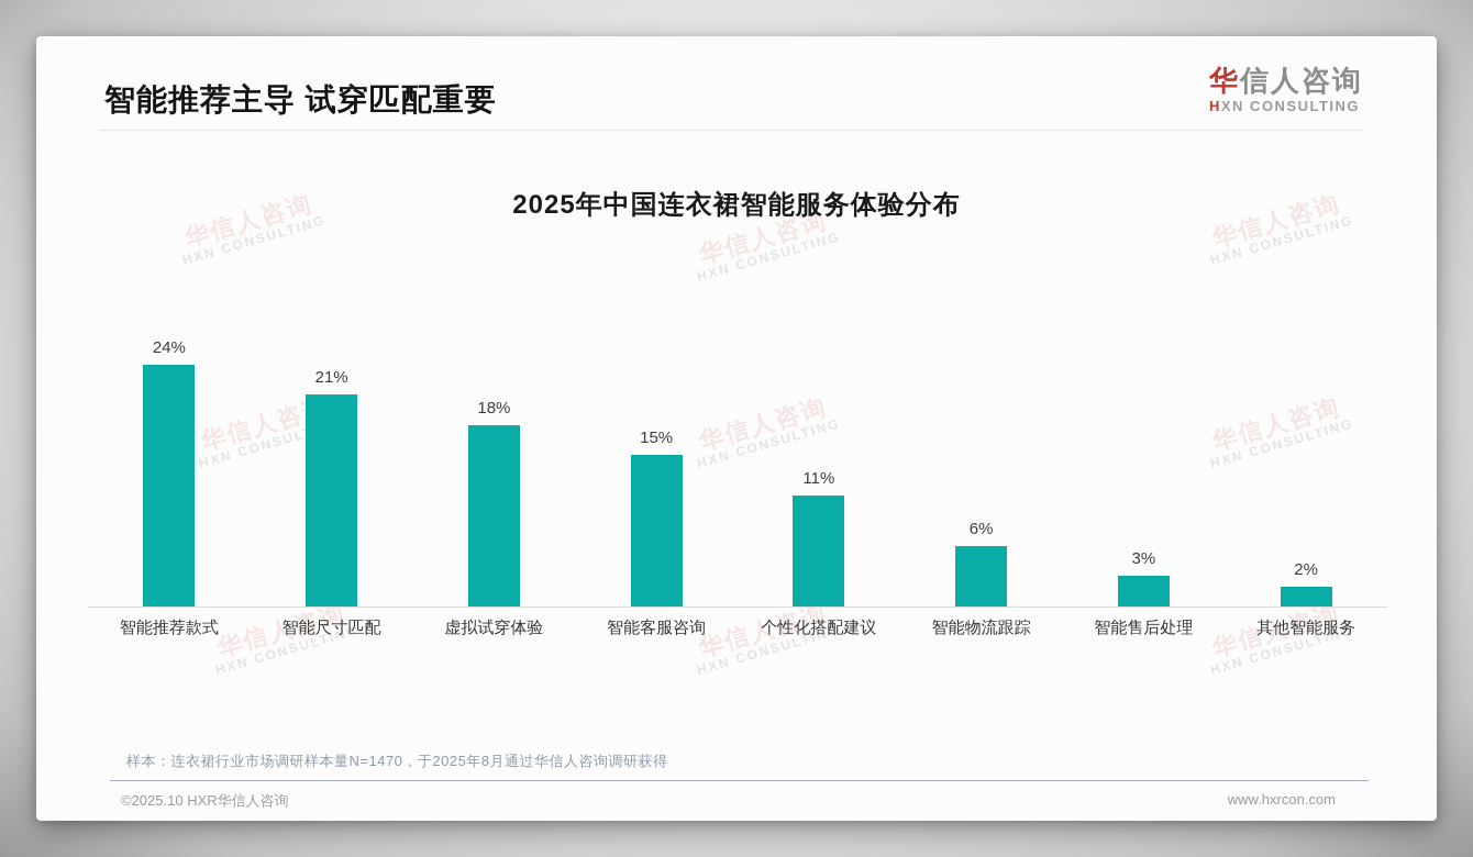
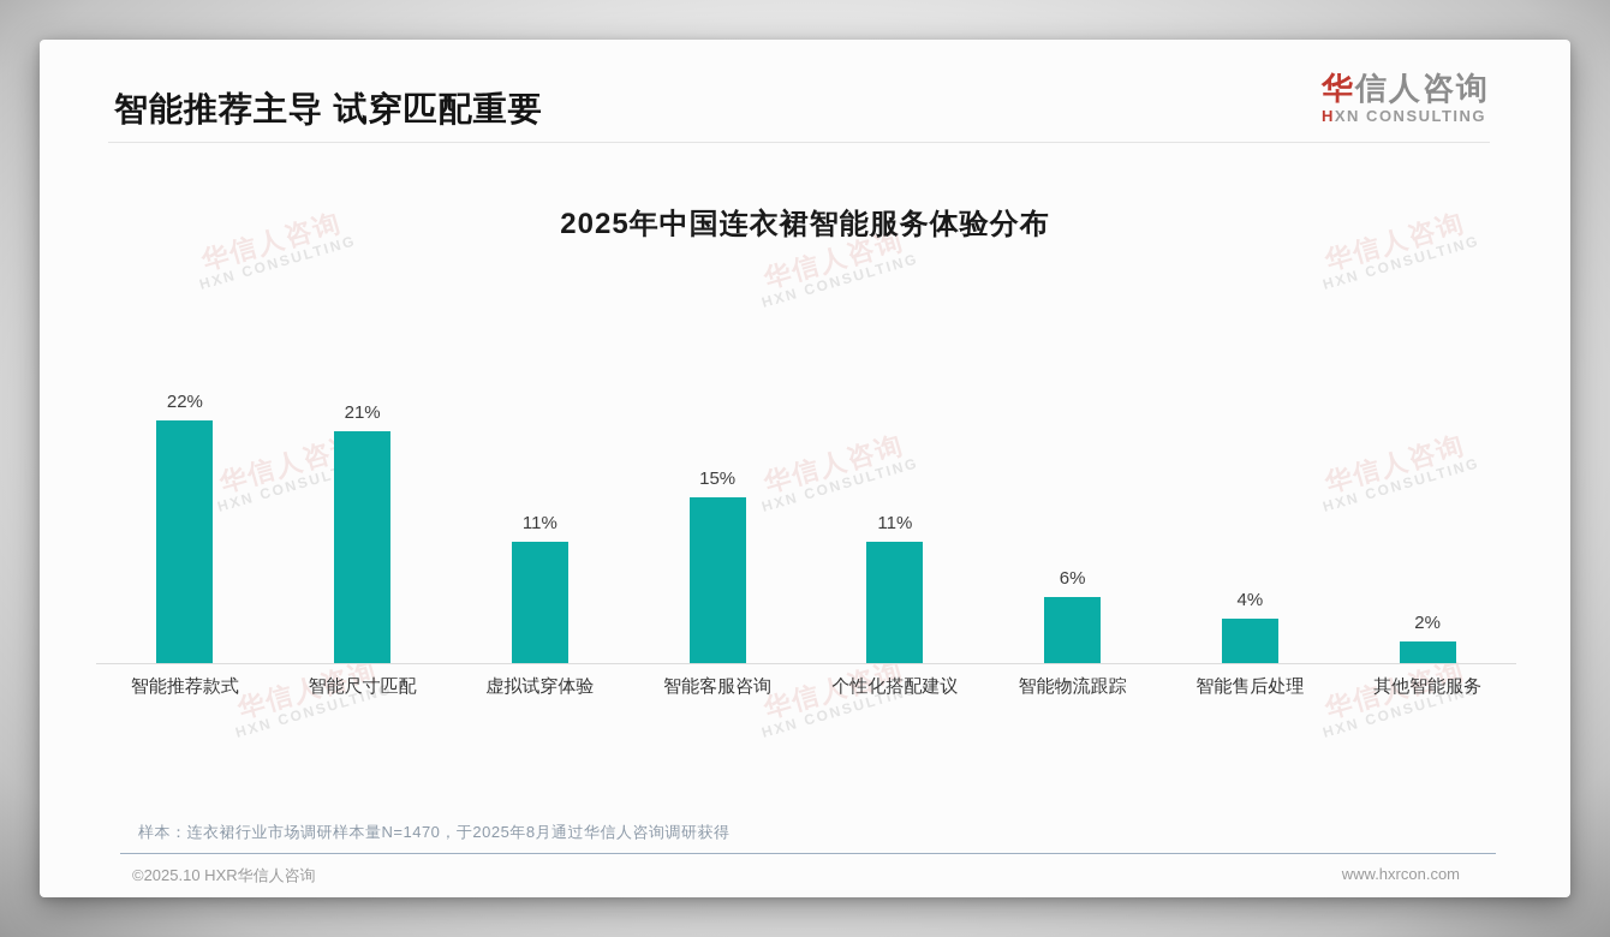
智能推荐款式: 24% -> 22%
虚拟试穿体验: 18% -> 11%
智能售后处理: 3% -> 4%
